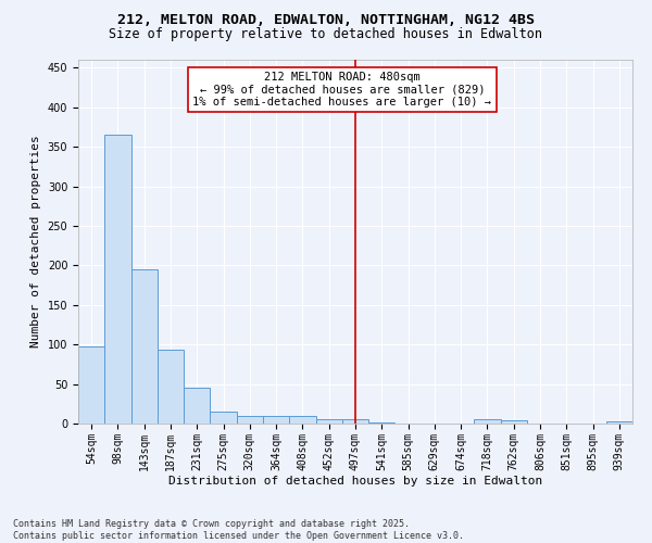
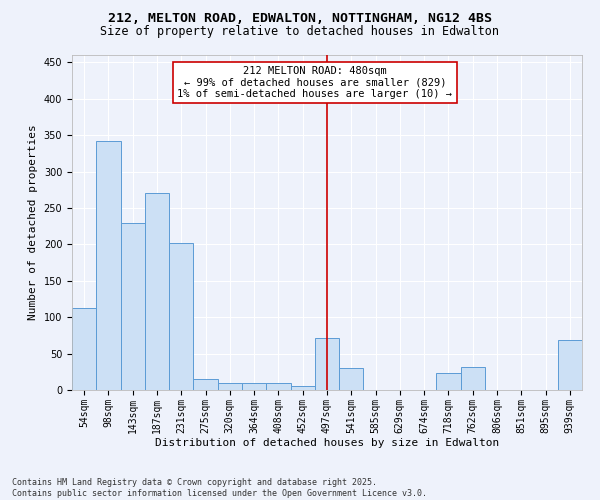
54sqm: 97 -> 112
98sqm: 365 -> 342
143sqm: 195 -> 230
187sqm: 93 -> 270
231sqm: 45 -> 202
497sqm: 5 -> 72
541sqm: 2 -> 30
718sqm: 5 -> 24
762sqm: 4 -> 32
939sqm: 3 -> 68
